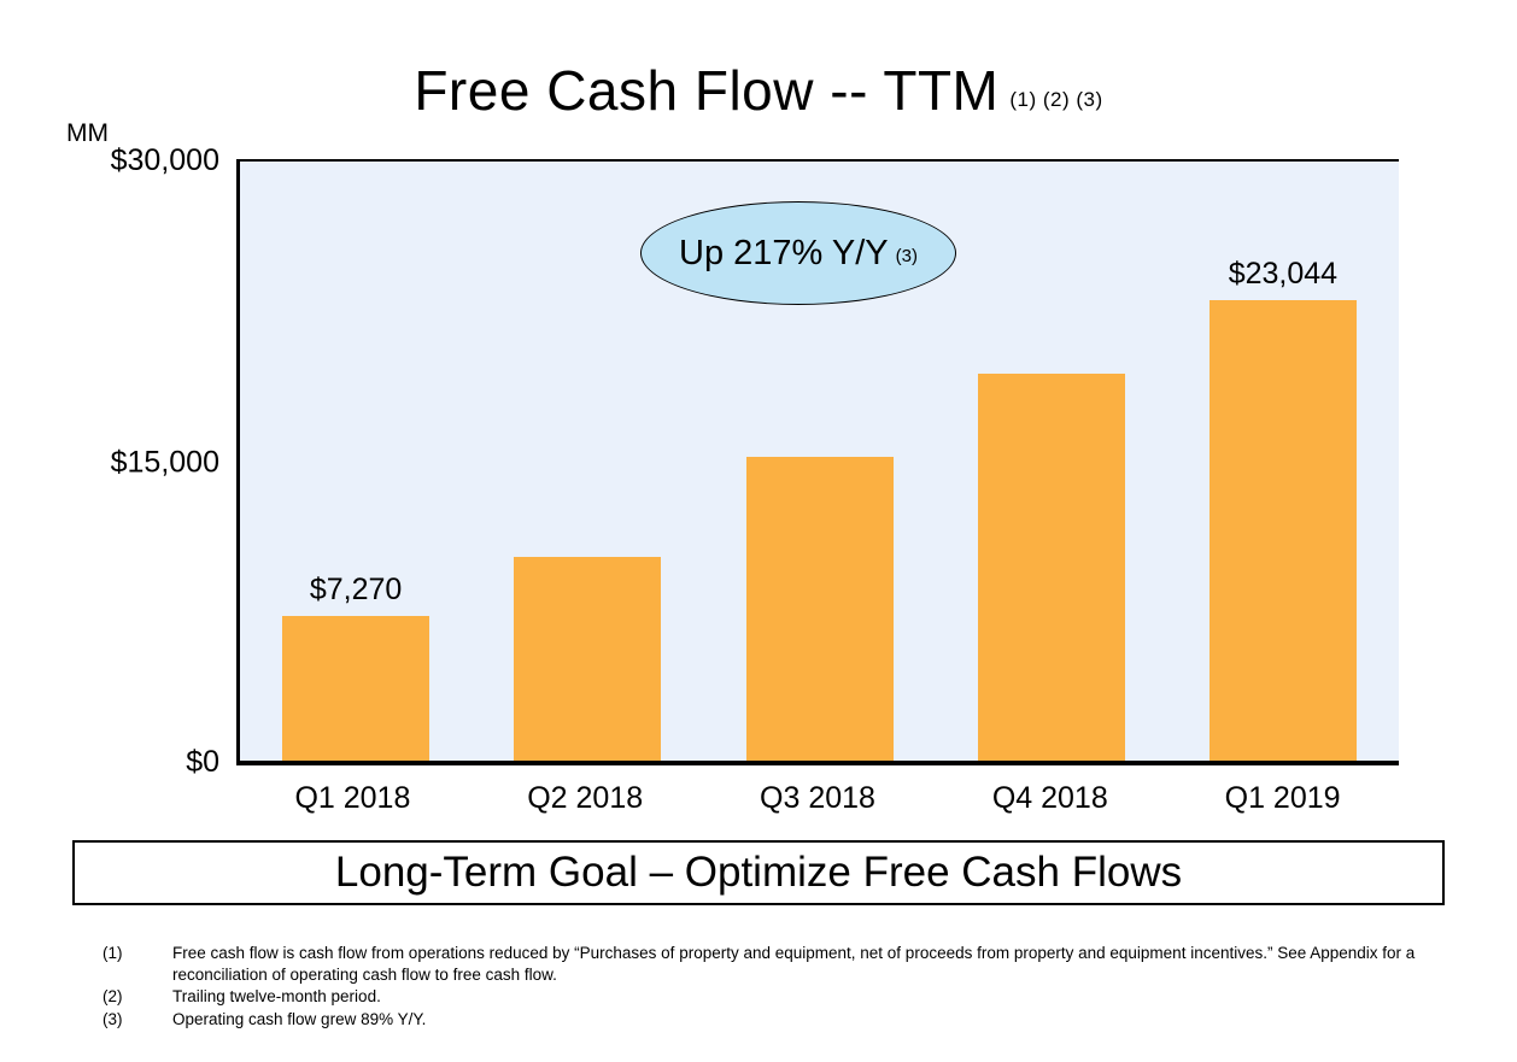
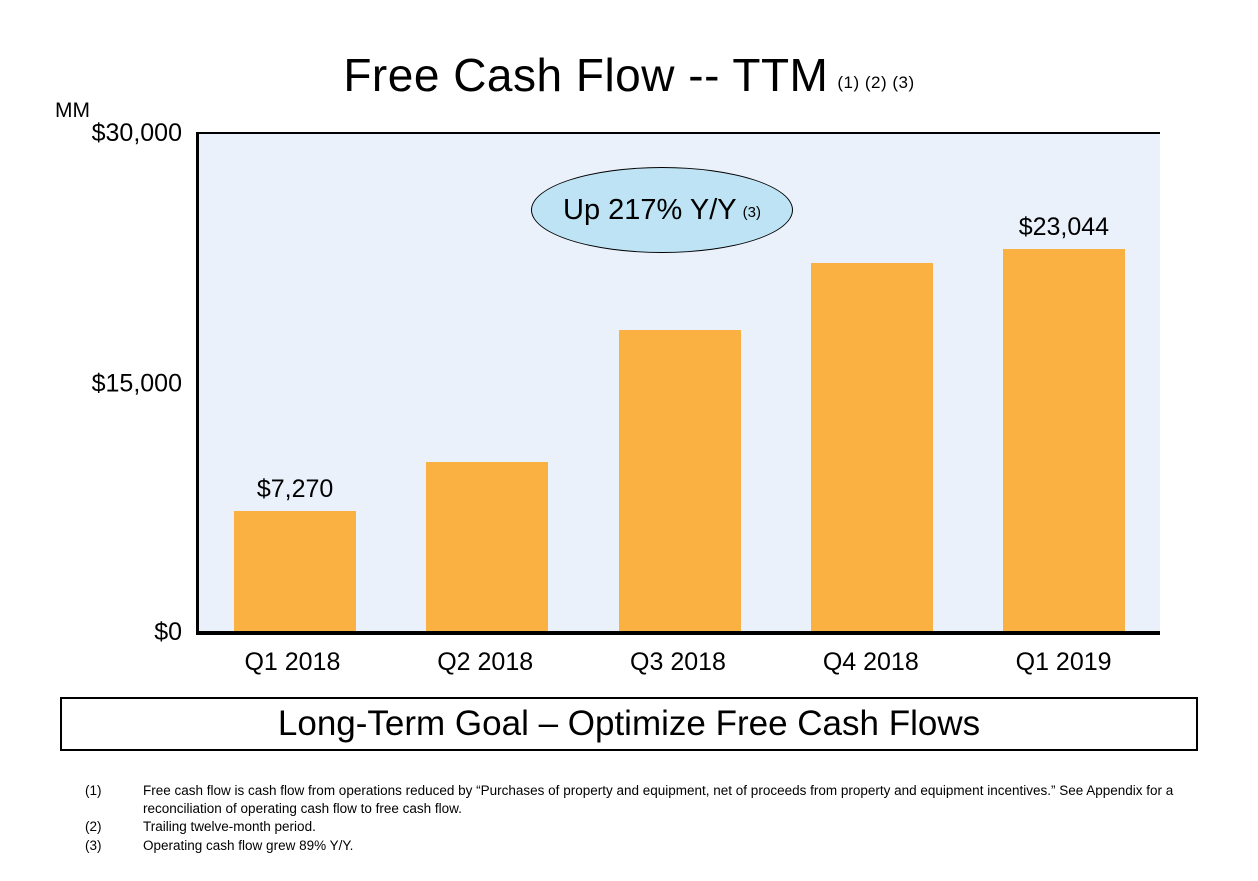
Q3 2018: $15200 -> $18200
Q4 2018: $19400 -> $22200
